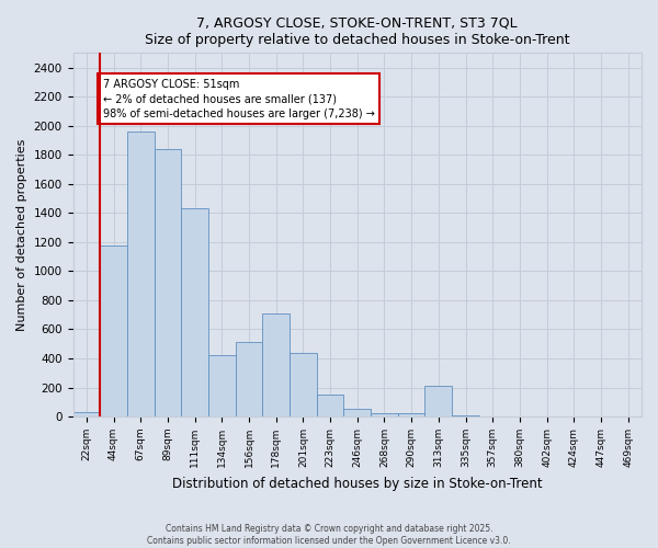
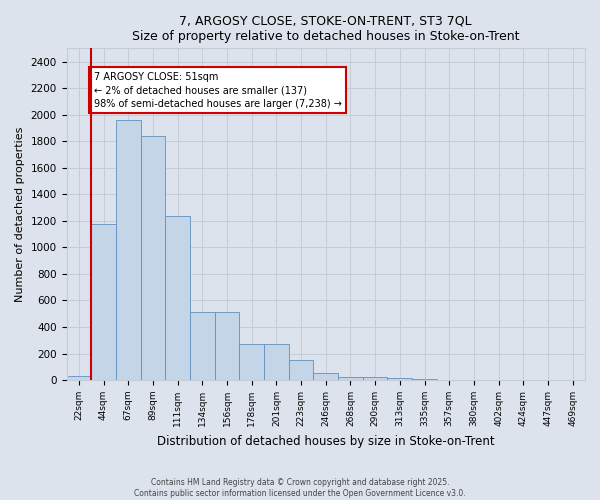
111sqm: 1430 -> 1240
134sqm: 420 -> 510
178sqm: 710 -> 270
201sqm: 440 -> 270
313sqm: 210 -> 20
